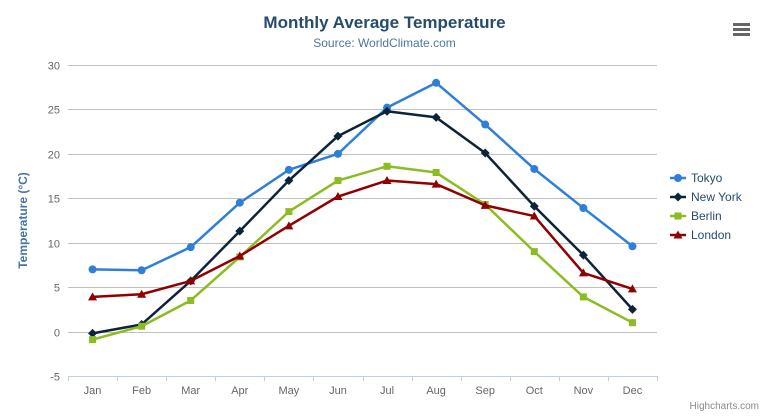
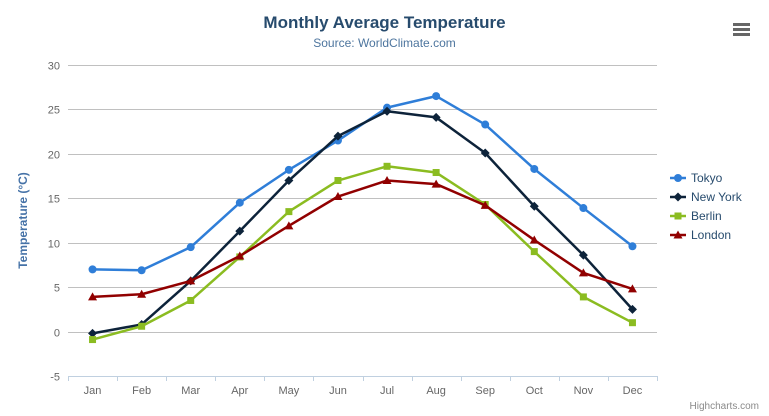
Tokyo/Jun: 20 -> 22
Tokyo/Aug: 28 -> 26
London/Oct: 13 -> 10
